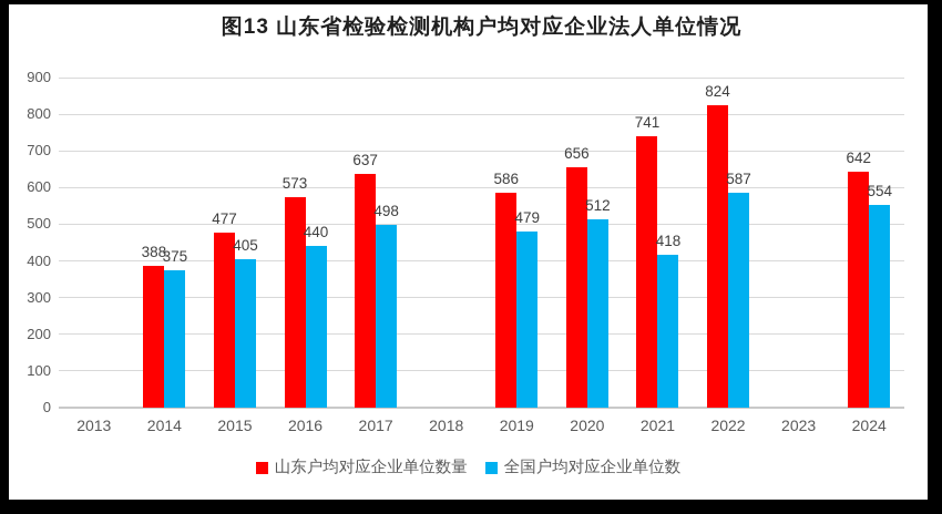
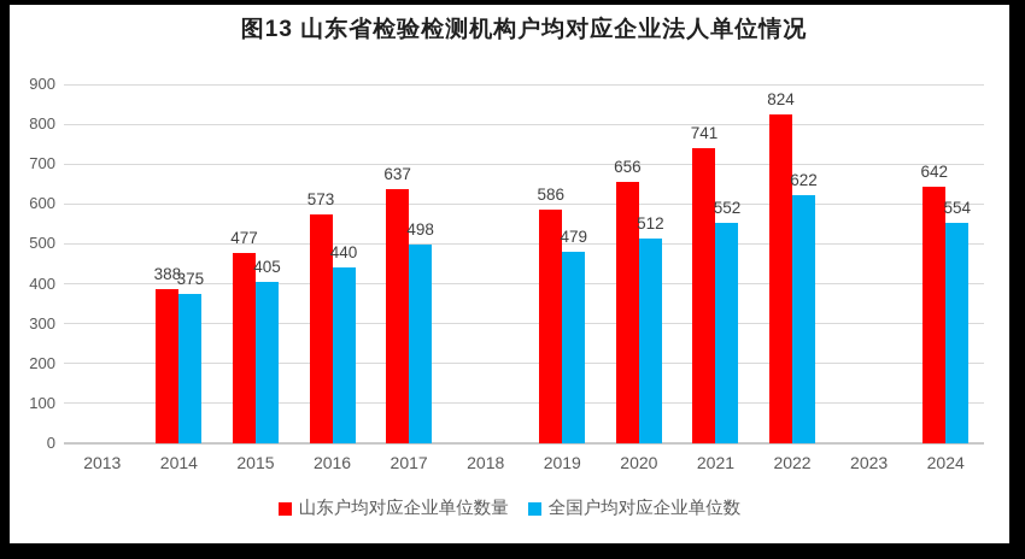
全国户均对应企业单位数/2021: 418 -> 552
全国户均对应企业单位数/2022: 587 -> 622
